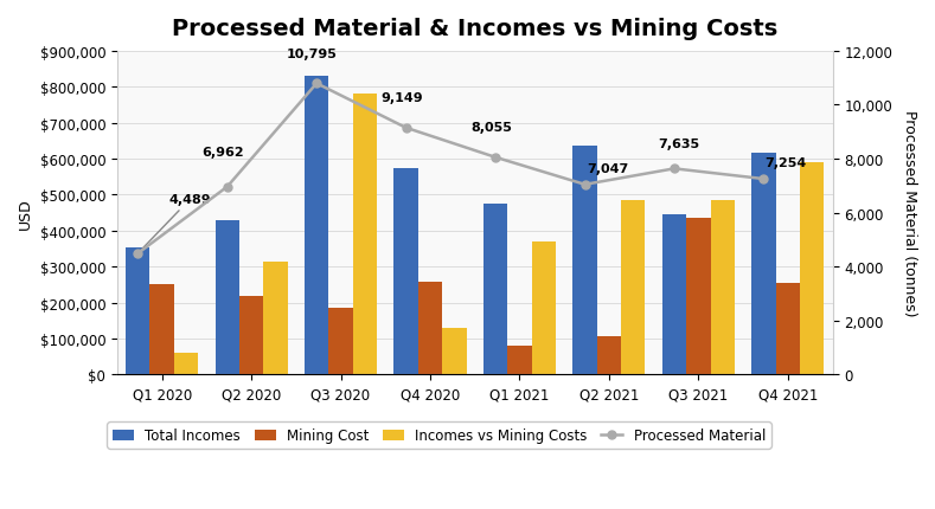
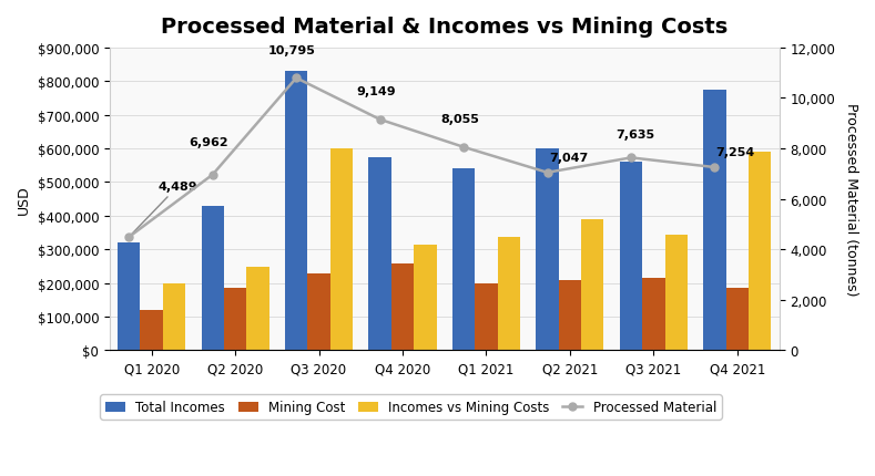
Total Incomes/Q1 2020: $355,000 -> $322,000
Mining Cost/Q1 2020: $250,000 -> $120,000
Incomes vs Mining Costs/Q1 2020: $60,000 -> $200,000
Mining Cost/Q2 2020: $220,000 -> $185,000
Incomes vs Mining Costs/Q2 2020: $315,000 -> $247,000
Mining Cost/Q3 2020: $185,000 -> $228,000
Incomes vs Mining Costs/Q3 2020: $780,000 -> $600,000
Incomes vs Mining Costs/Q4 2020: $130,000 -> $315,000
Total Incomes/Q1 2021: $475,000 -> $540,000
Mining Cost/Q1 2021: $80,000 -> $200,000
Incomes vs Mining Costs/Q1 2021: $370,000 -> $338,000
Total Incomes/Q2 2021: $635,000 -> $600,000
Mining Cost/Q2 2021: $105,000 -> $207,000
Incomes vs Mining Costs/Q2 2021: $485,000 -> $390,000
Total Incomes/Q3 2021: $445,000 -> $560,000
Mining Cost/Q3 2021: $435,000 -> $215,000
Incomes vs Mining Costs/Q3 2021: $485,000 -> $345,000
Total Incomes/Q4 2021: $615,000 -> $775,000
Mining Cost/Q4 2021: $255,000 -> $187,000
